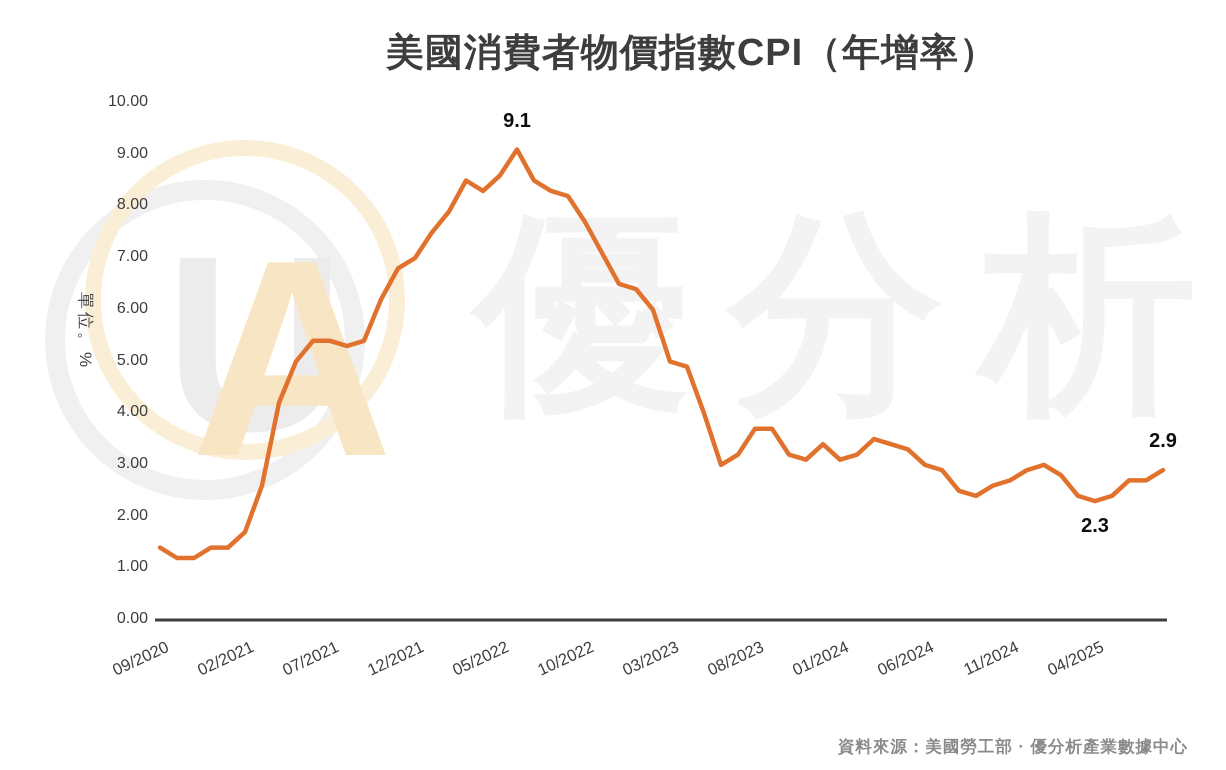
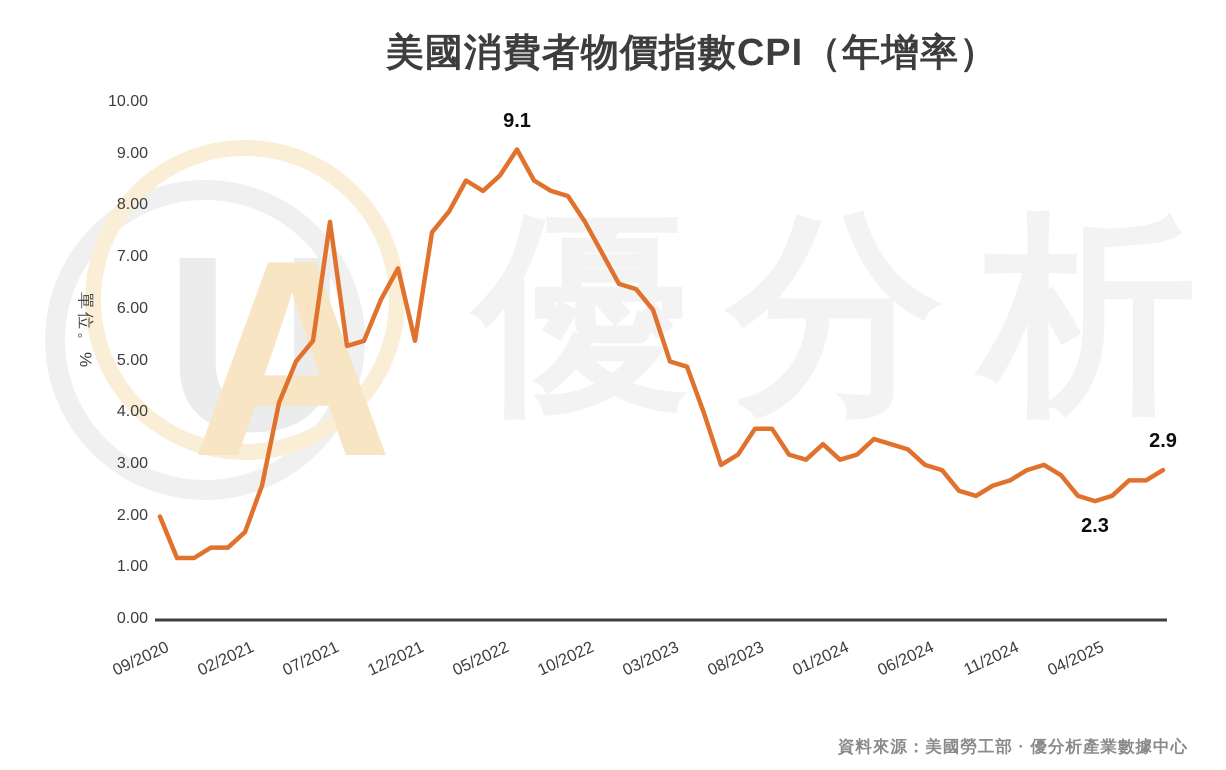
09/2020: 1.4 -> 2.0
07/2021: 5.4 -> 7.7
12/2021: 7.0 -> 5.4
